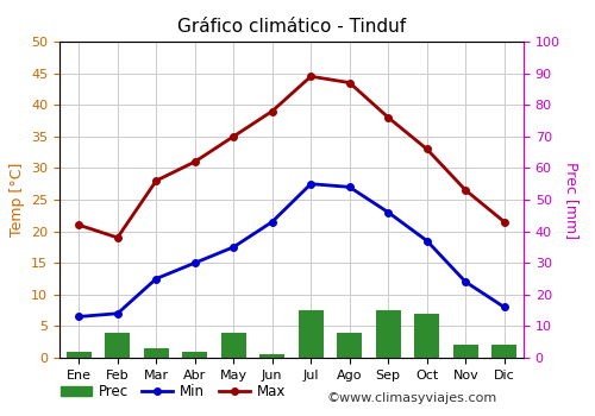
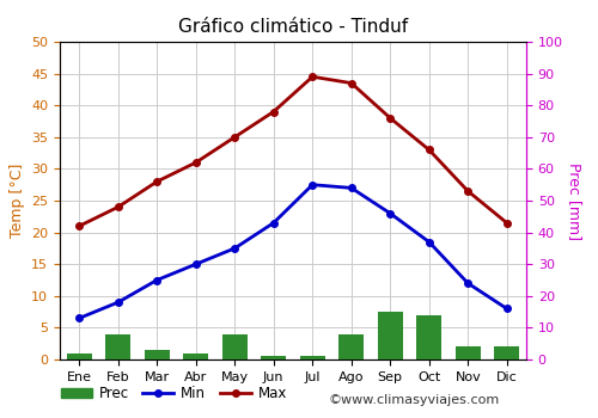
Max/Feb: 19.0 -> 24.0
Min/Feb: 7.0 -> 9.0
Prec/Jul: 7.6 -> 0.5
